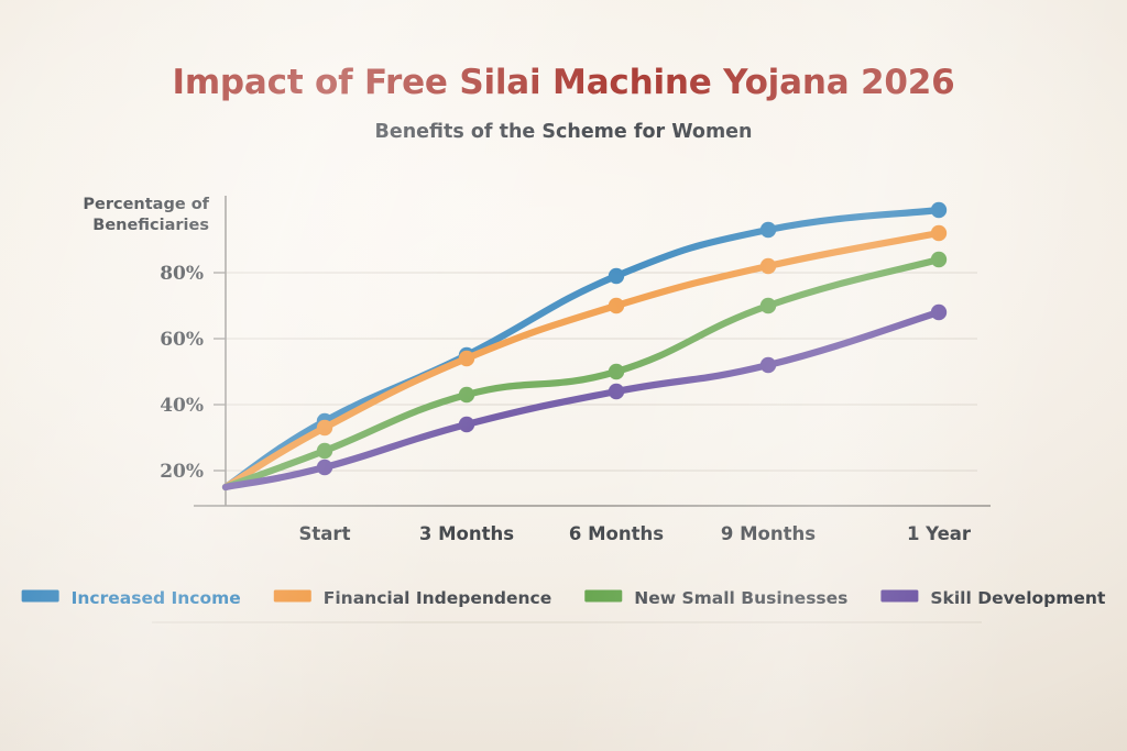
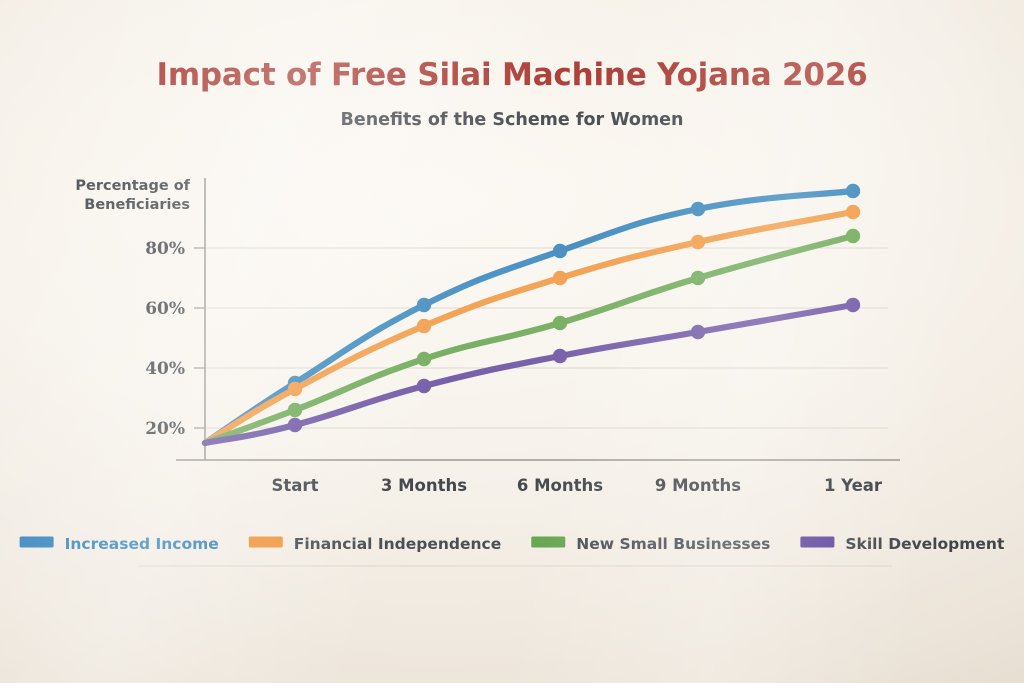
Increased Income/3 Months: 55% -> 61%
New Small Businesses/6 Months: 50% -> 55%
Skill Development/1 Year: 68% -> 61%
